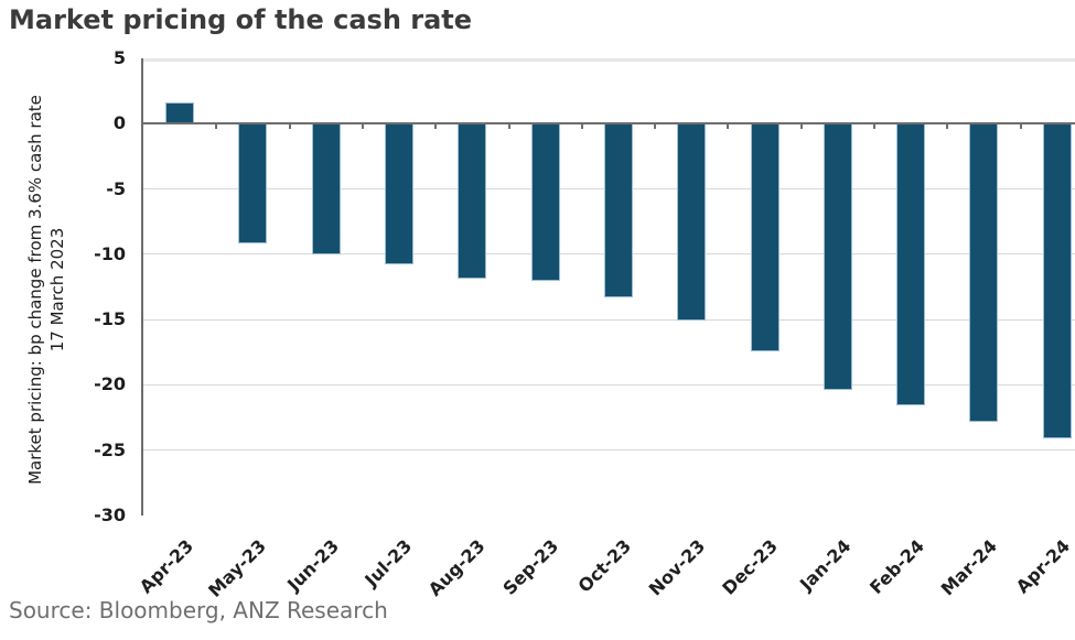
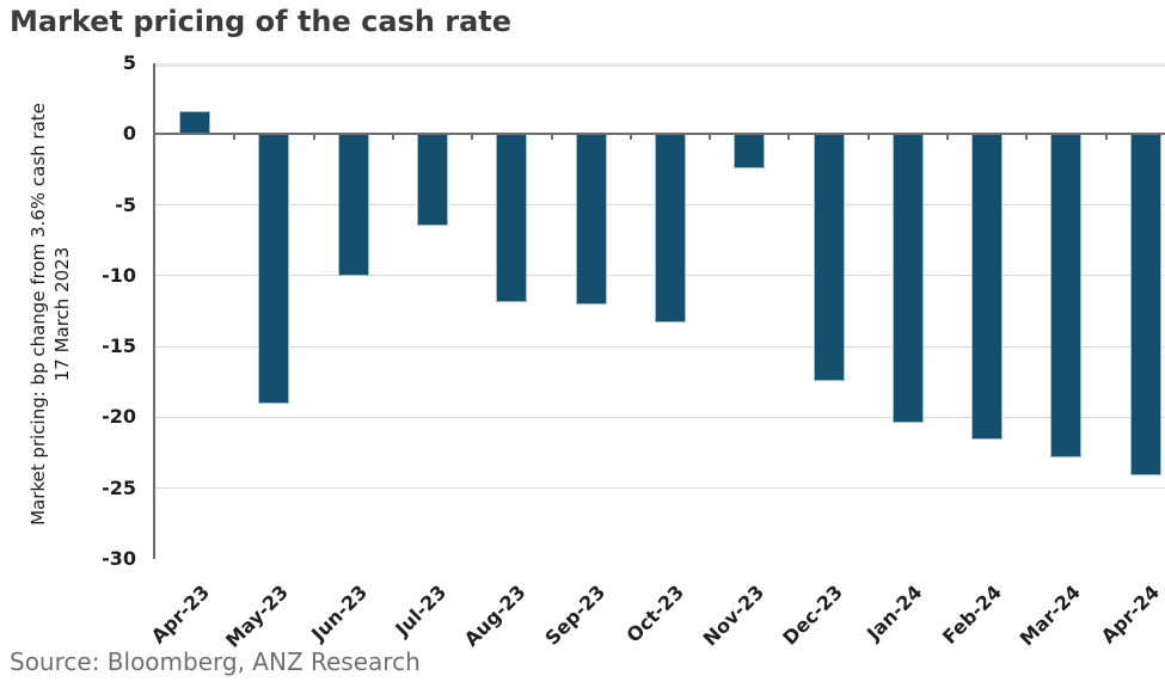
May-23: -9.2 -> -19.0
Jul-23: -10.8 -> -6.5
Nov-23: -15.1 -> -2.4
